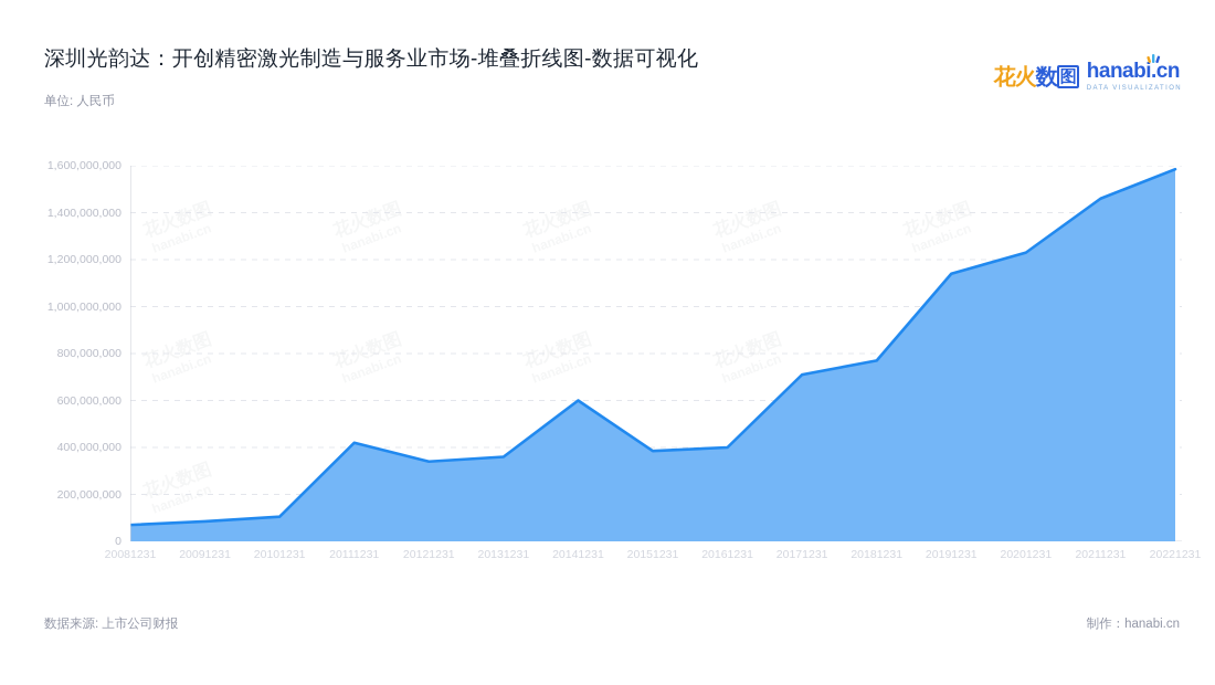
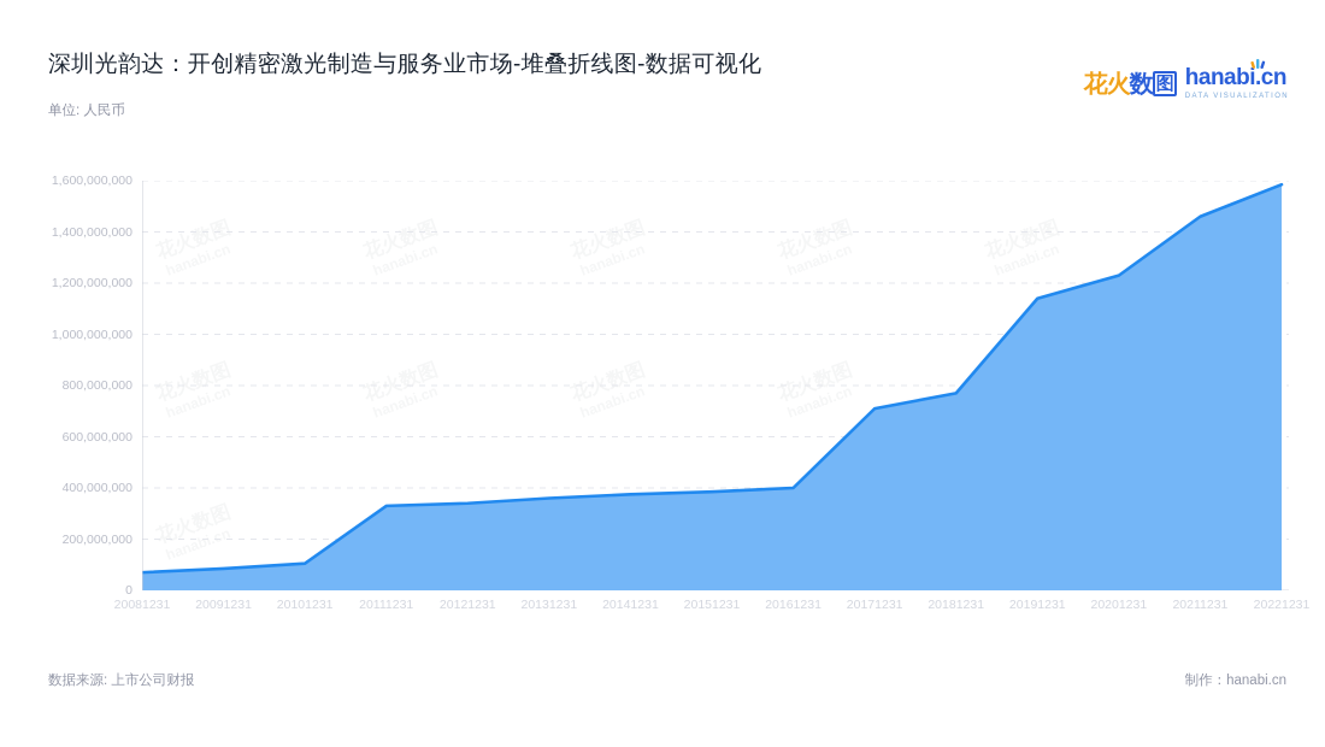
20111231: 420000000 -> 330000000
20141231: 600000000 -> 380000000
